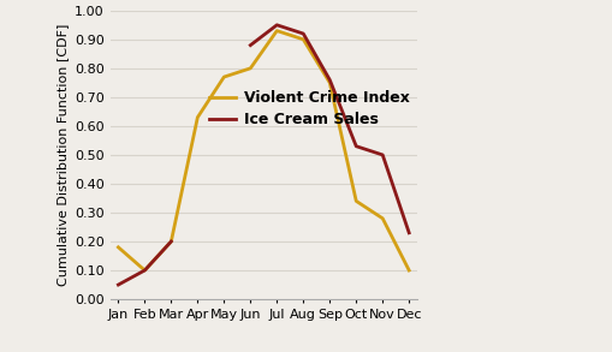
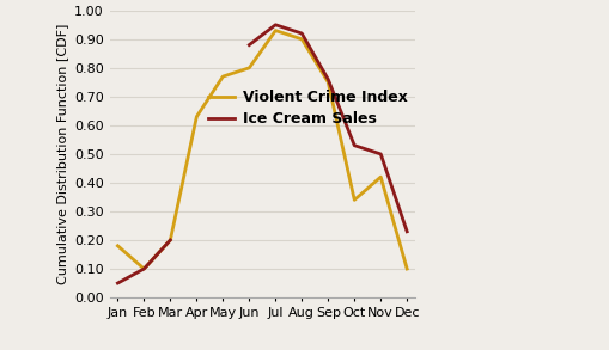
Violent Crime Index/Nov: 0.28 -> 0.42
